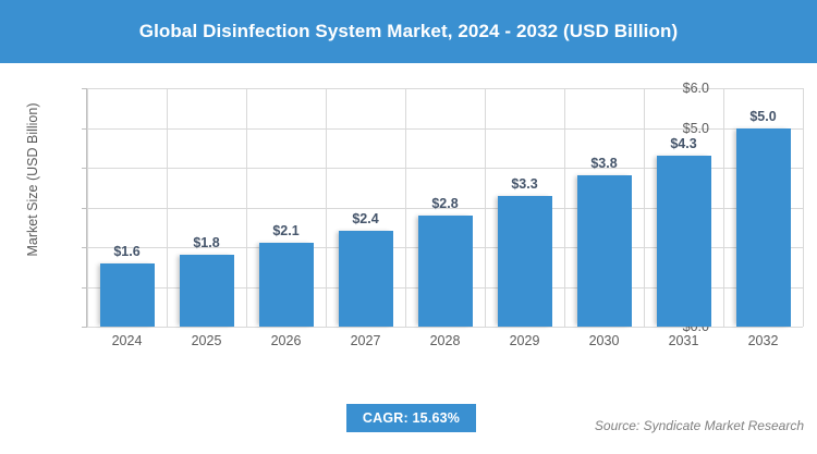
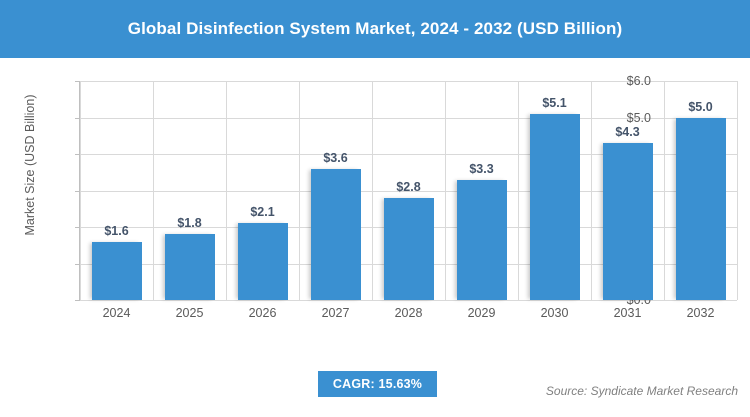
2027: $2.4 -> $3.6
2030: $3.8 -> $5.1
